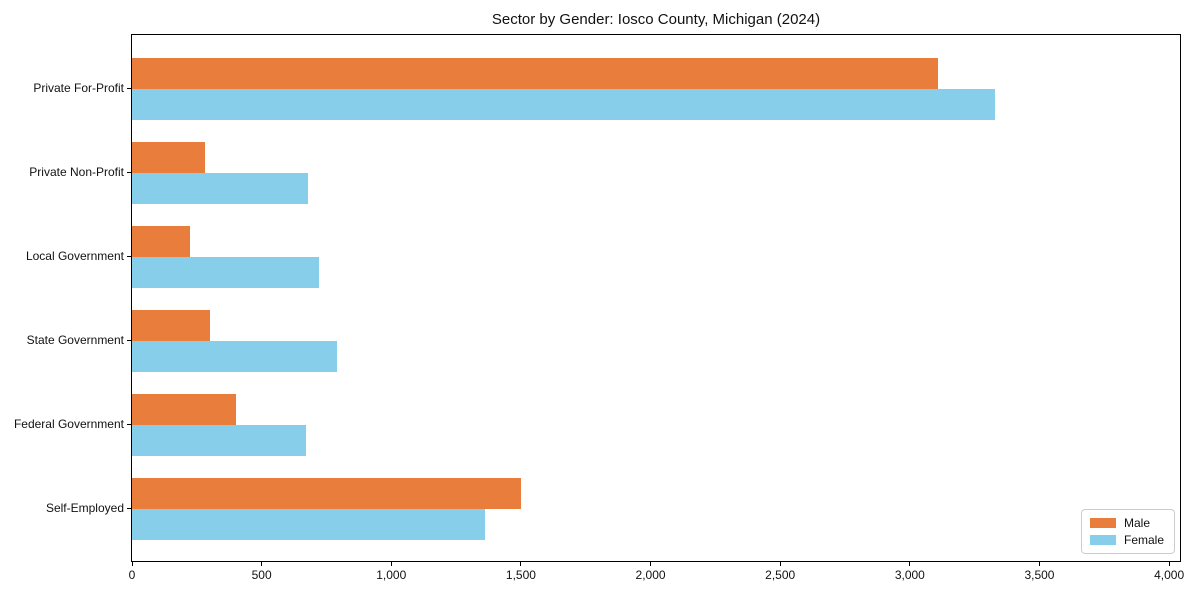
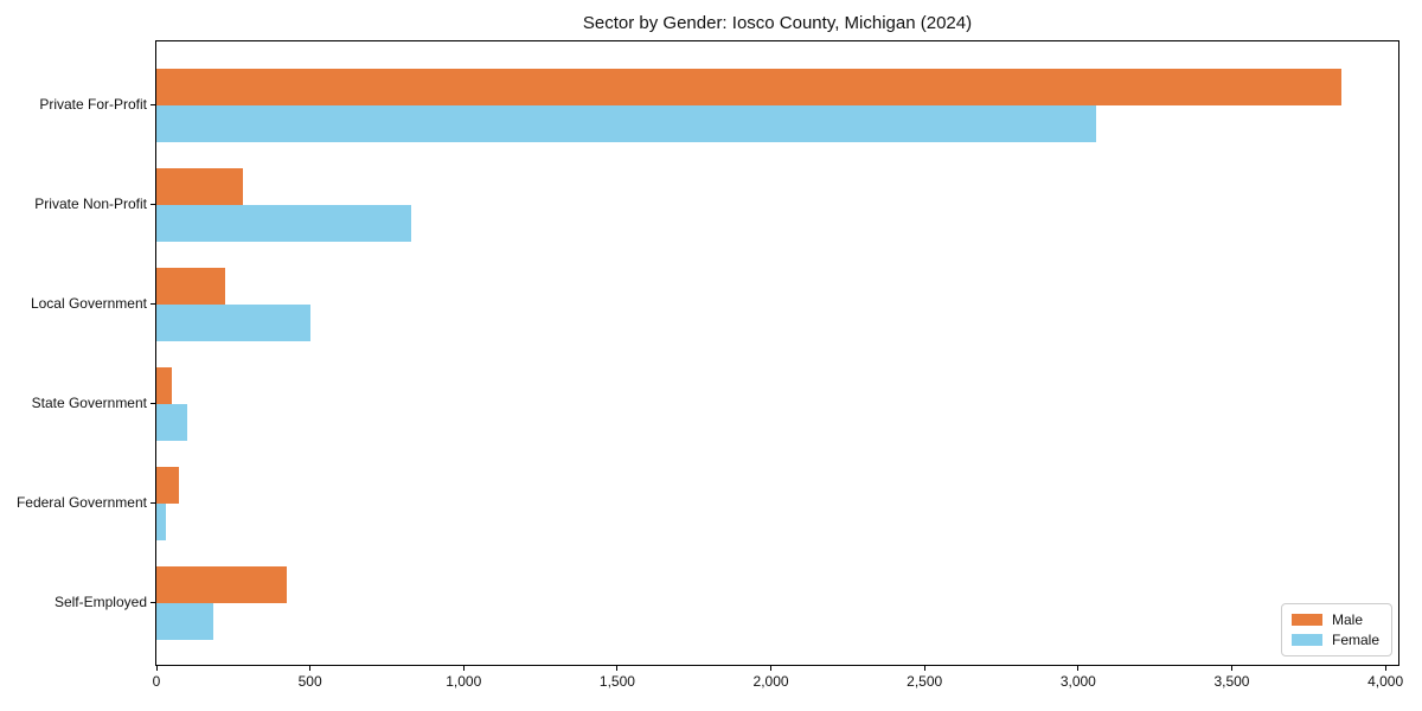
Male/Private For-Profit: 3110 -> 3860
Female/Private For-Profit: 3330 -> 3060
Female/Private Non-Profit: 680 -> 830
Female/Local Government: 720 -> 500
Male/State Government: 300 -> 50
Female/State Government: 790 -> 100
Male/Federal Government: 400 -> 80
Female/Federal Government: 670 -> 30
Male/Self-Employed: 1500 -> 420
Female/Self-Employed: 1360 -> 180
